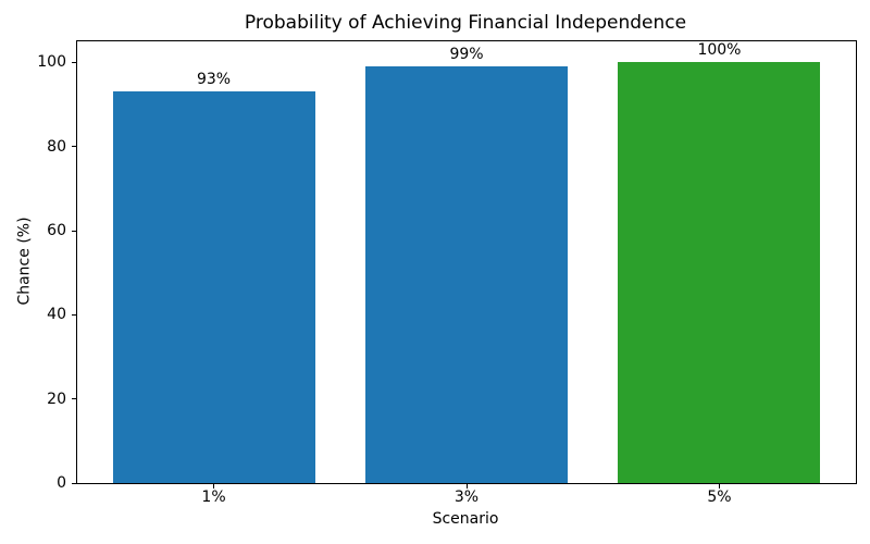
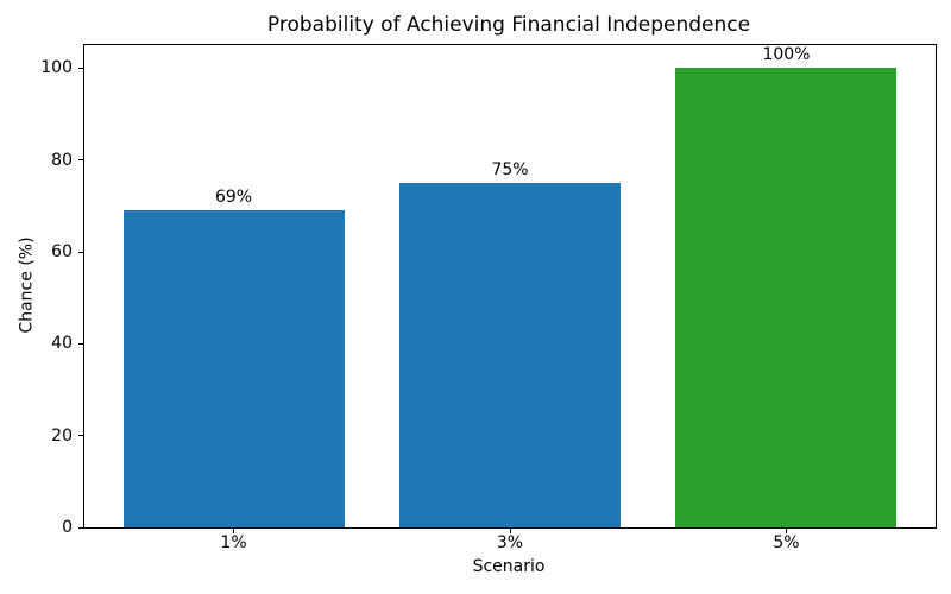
1%: 93% -> 69%
3%: 99% -> 75%
